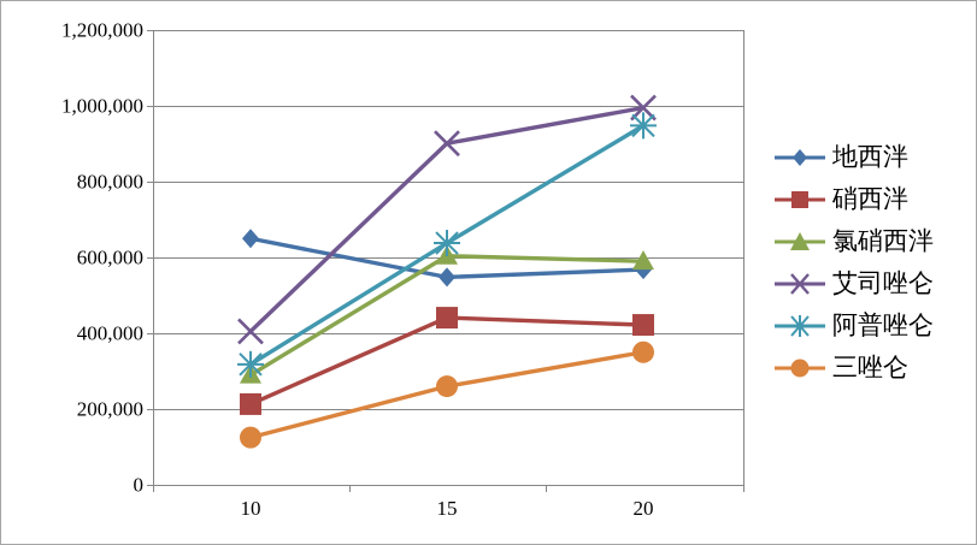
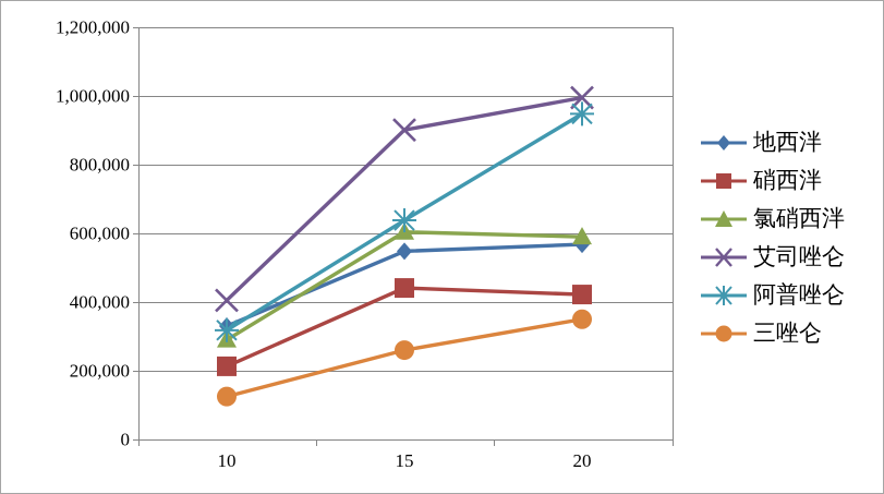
地西泮/10: 650000 -> 330000
